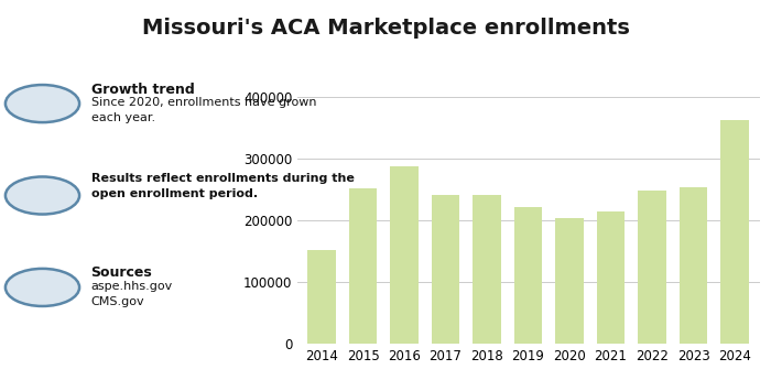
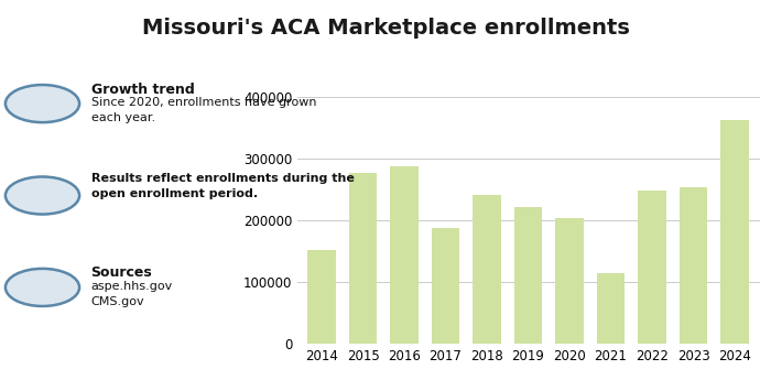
2015: 252000 -> 276000
2017: 242000 -> 188000
2021: 215000 -> 114000
